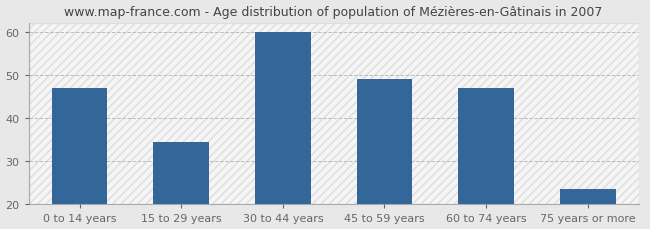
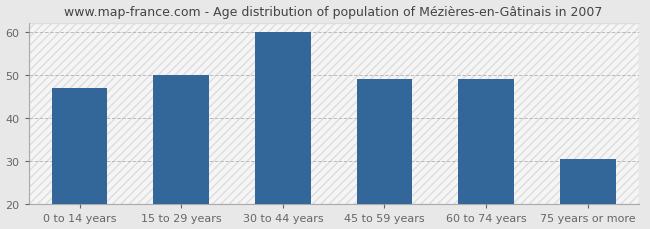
15 to 29 years: 34.5 -> 50.0
60 to 74 years: 47.0 -> 49.0
75 years or more: 23.5 -> 30.5
